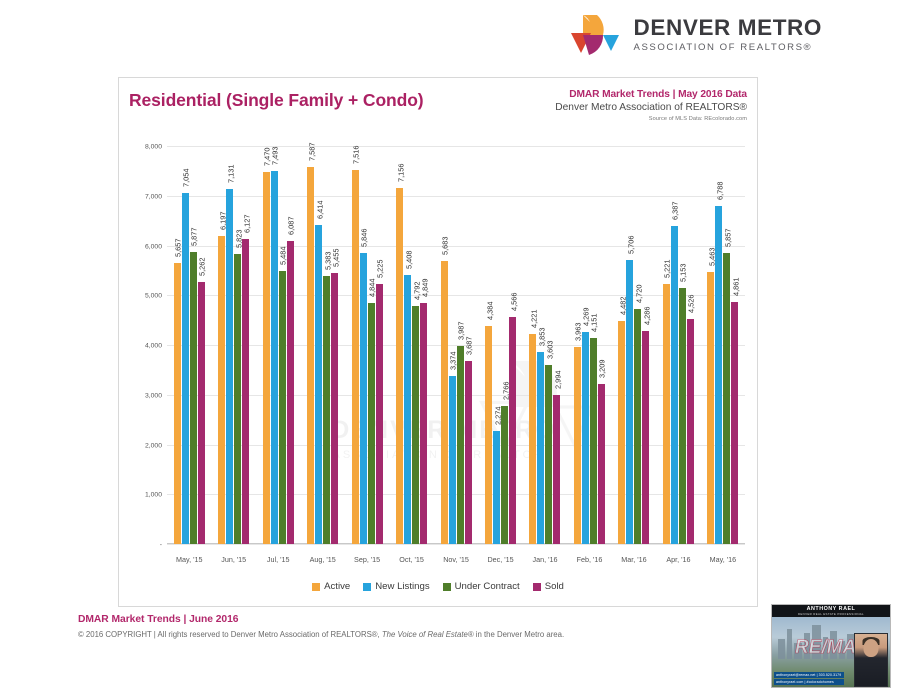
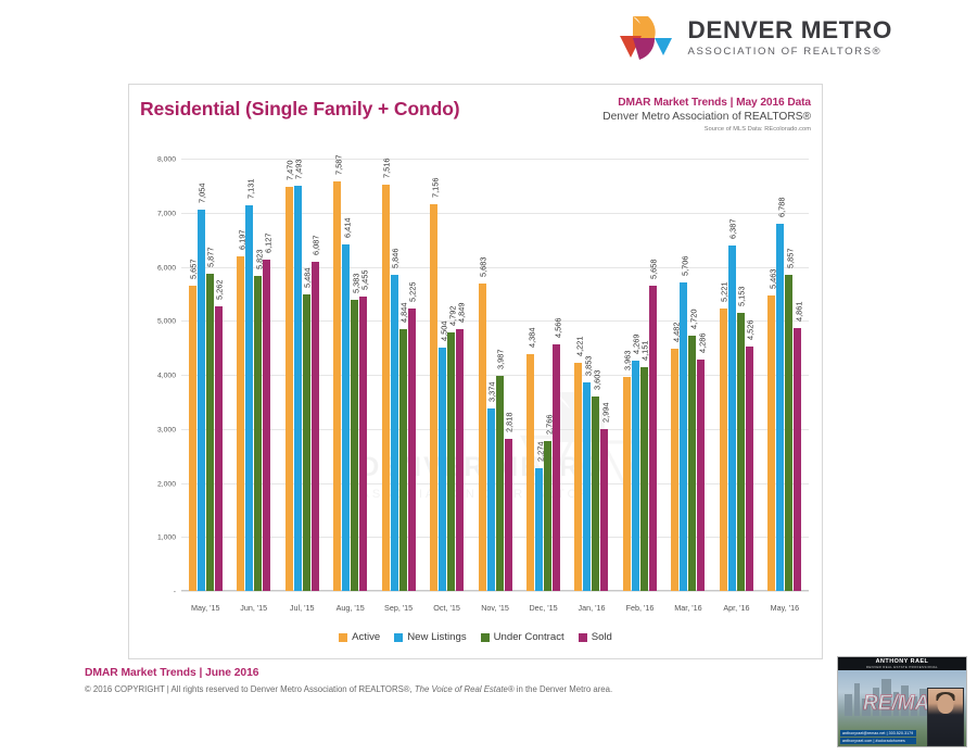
New Listings/Oct, '15: 5,408 -> 4,504
Sold/Nov, '15: 3,687 -> 2,818
Sold/Feb, '16: 3,209 -> 5,658
